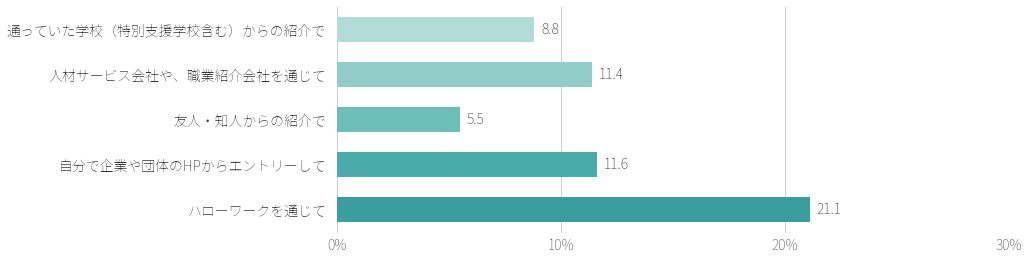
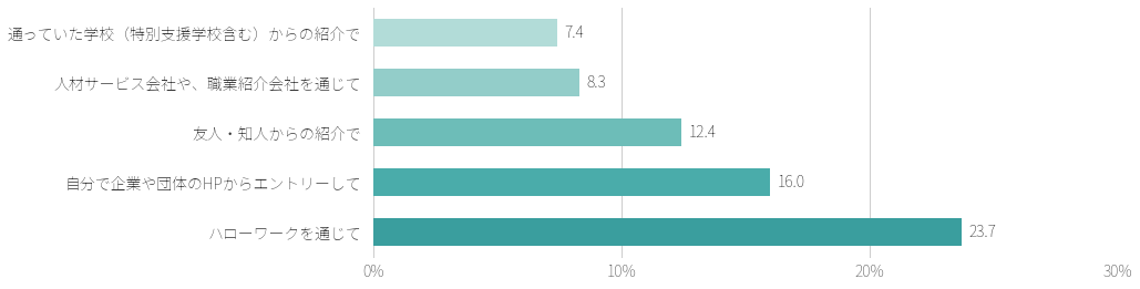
通っていた学校（特別支援学校含む）からの紹介で: 8.8 -> 7.4
人材サービス会社や、職業紹介会社を通じて: 11.4 -> 8.3
友人・知人からの紹介で: 5.5 -> 12.4
自分で企業や団体のHPからエントリーして: 11.6 -> 16.0
ハローワークを通じて: 21.1 -> 23.7
